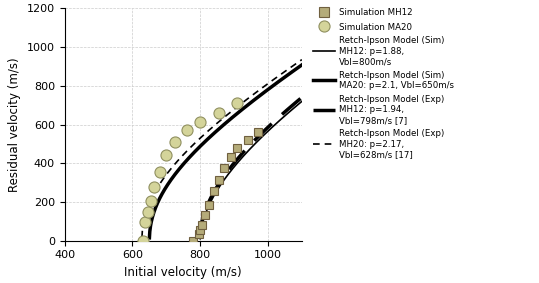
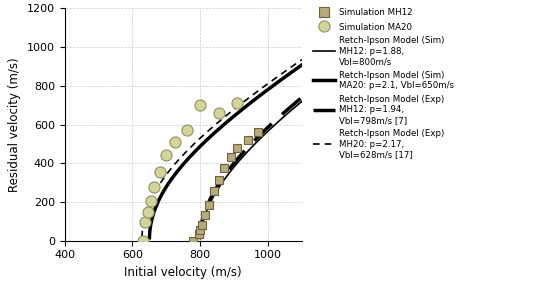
Simulation MA20/800: 620 -> 700
